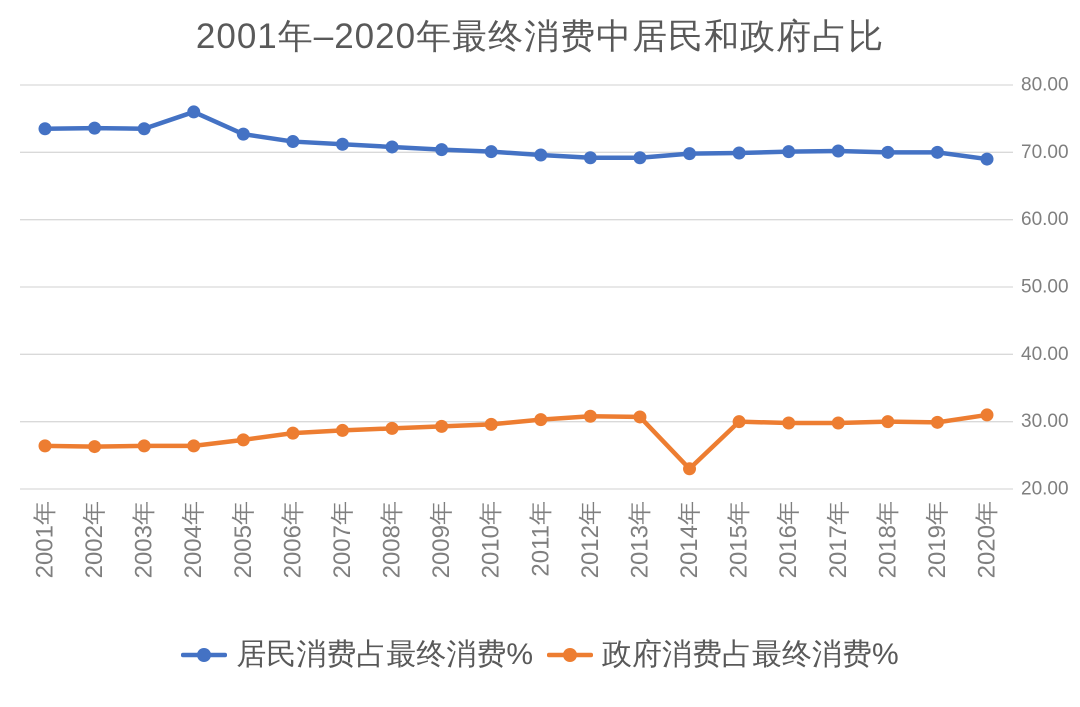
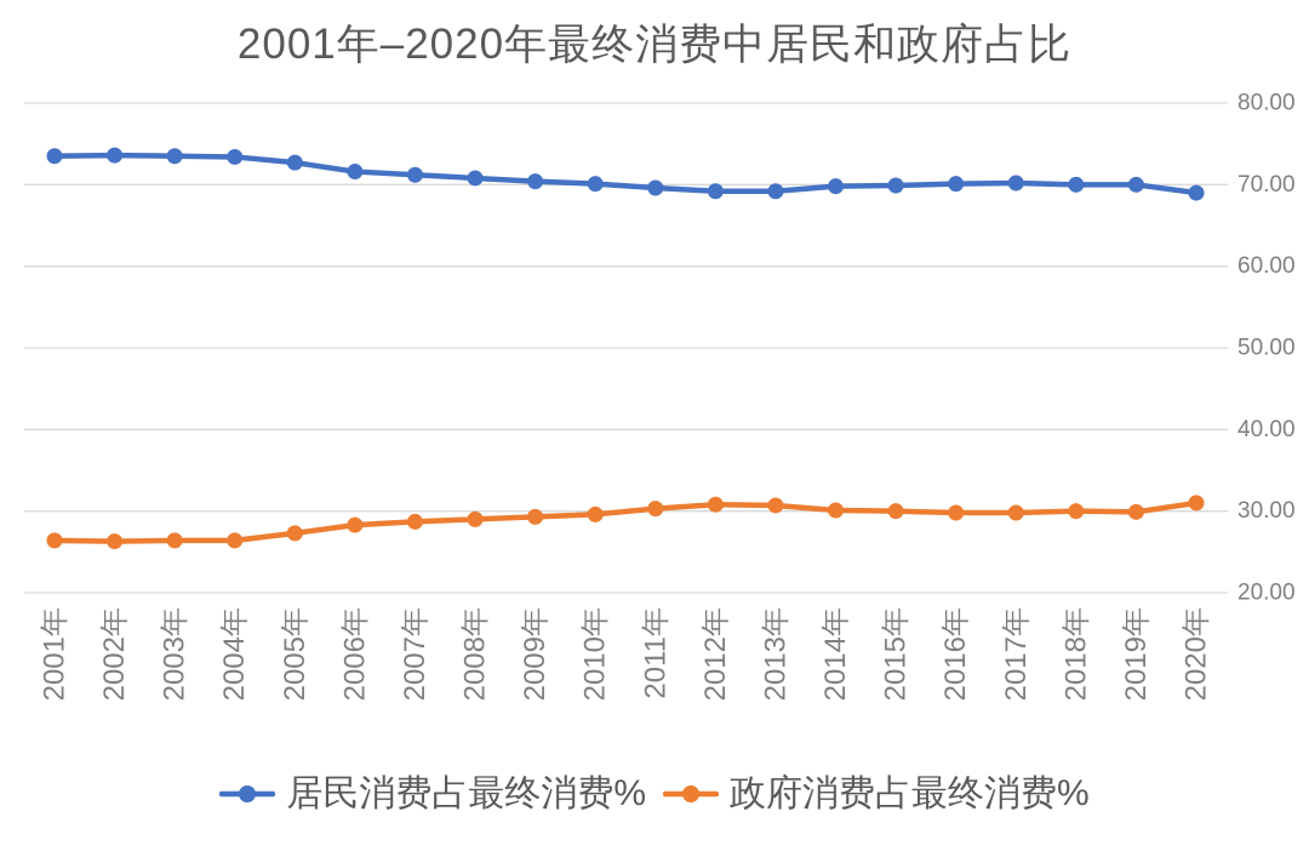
居民消费占最终消费%/2004年: 76 -> 73
政府消费占最终消费%/2014年: 23 -> 30
